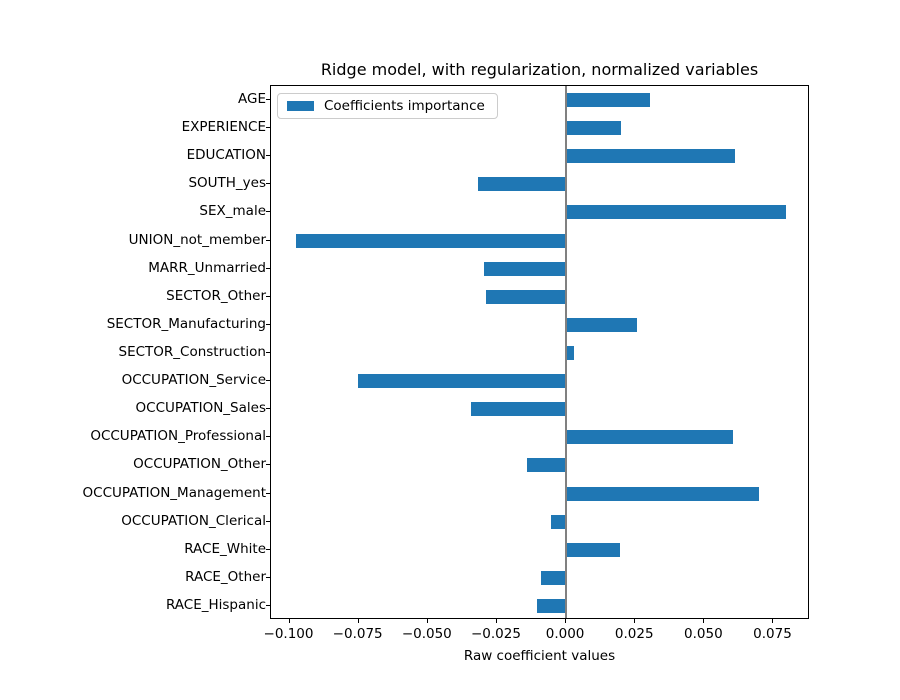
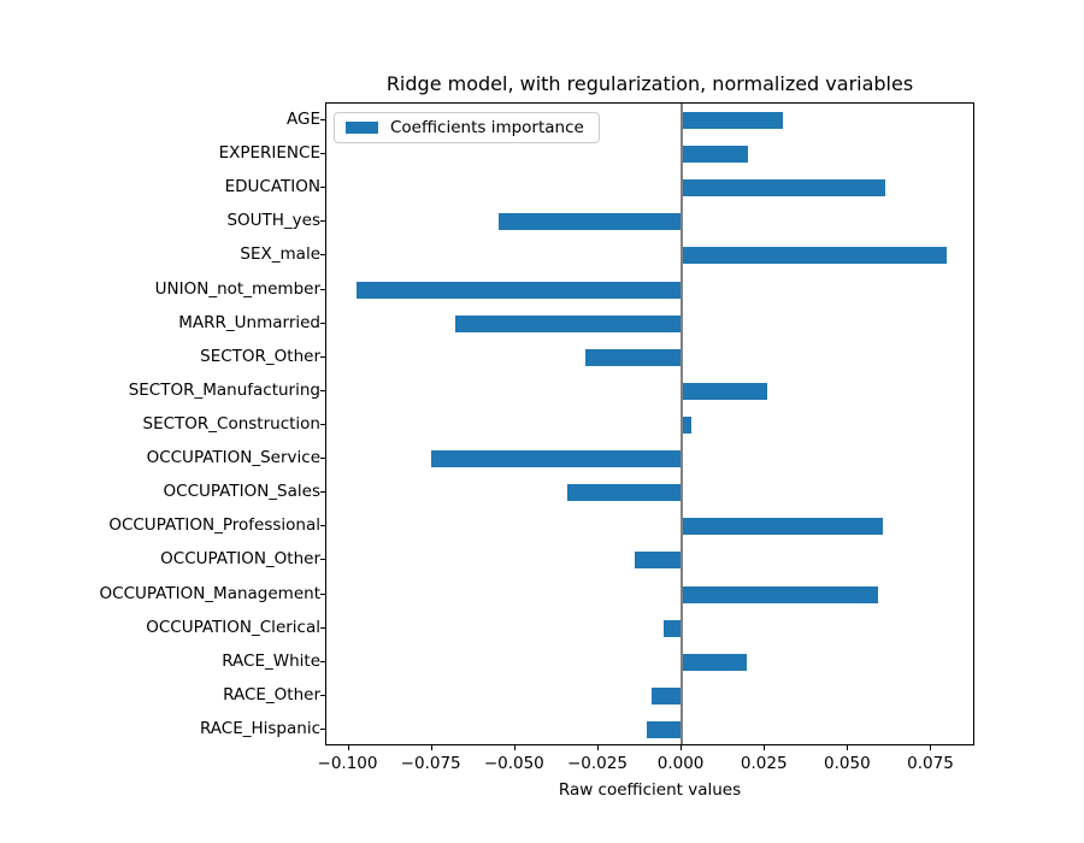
SOUTH_yes: -0.032 -> -0.055
MARR_Unmarried: -0.029 -> -0.068
OCCUPATION_Management: 0.070 -> 0.059
